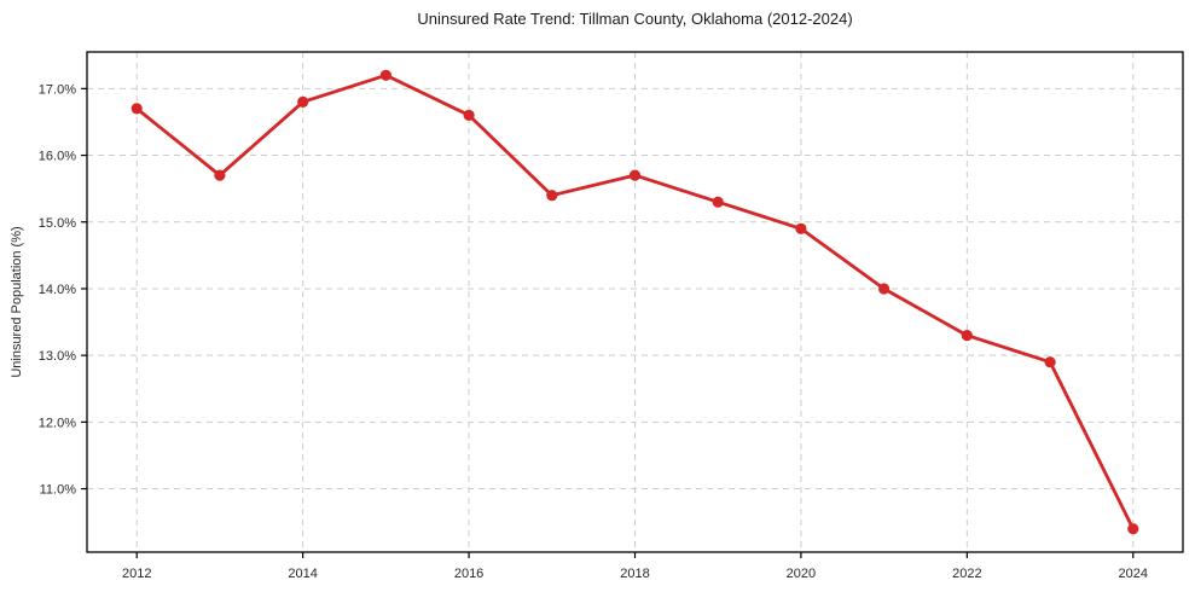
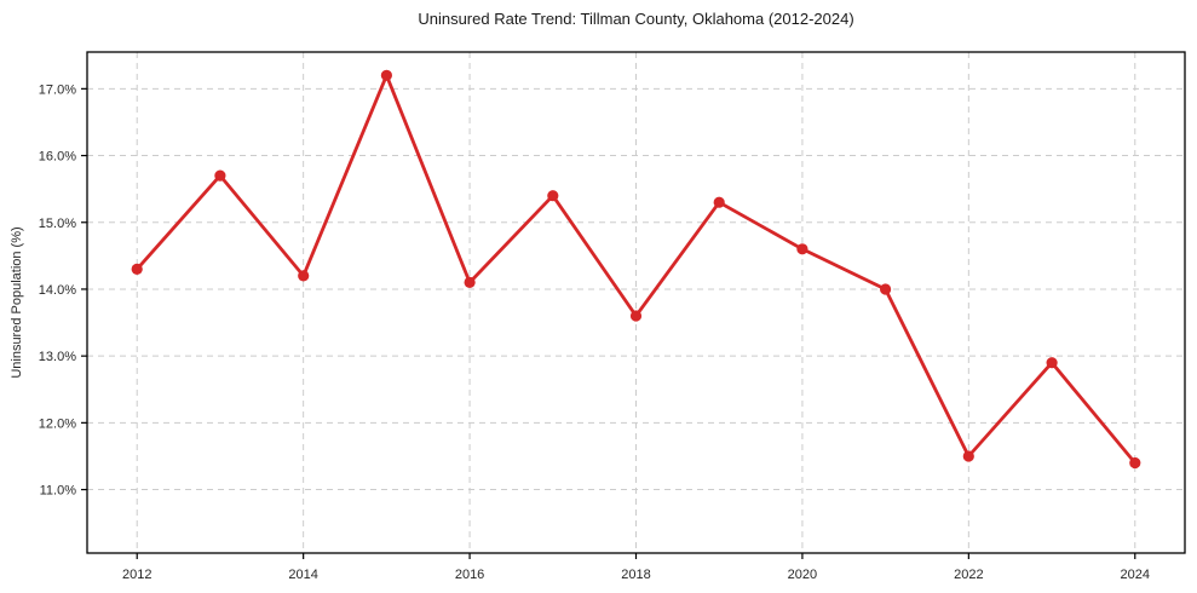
2012: 16.7% -> 14.3%
2014: 16.8% -> 14.2%
2016: 16.6% -> 14.1%
2018: 15.7% -> 13.6%
2020: 14.9% -> 14.6%
2022: 13.3% -> 11.5%
2024: 10.4% -> 11.4%
